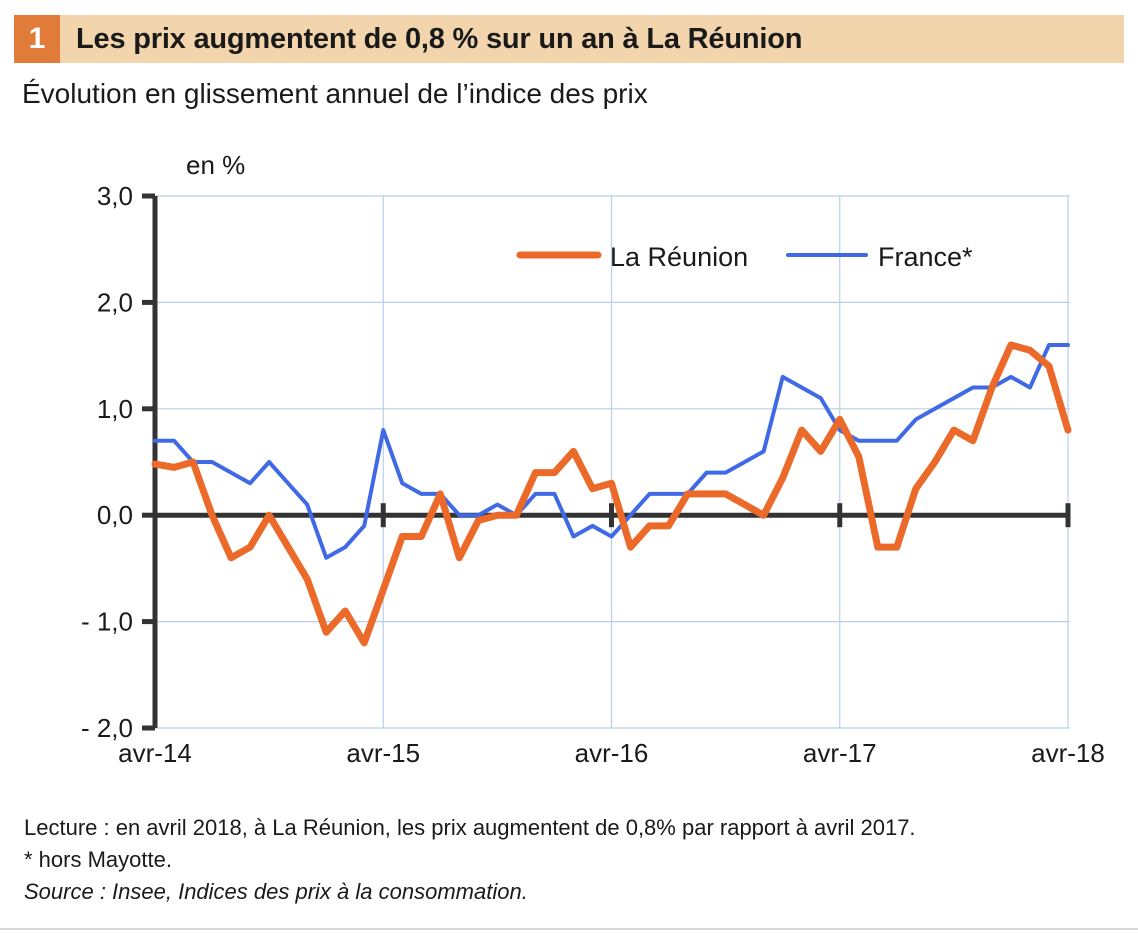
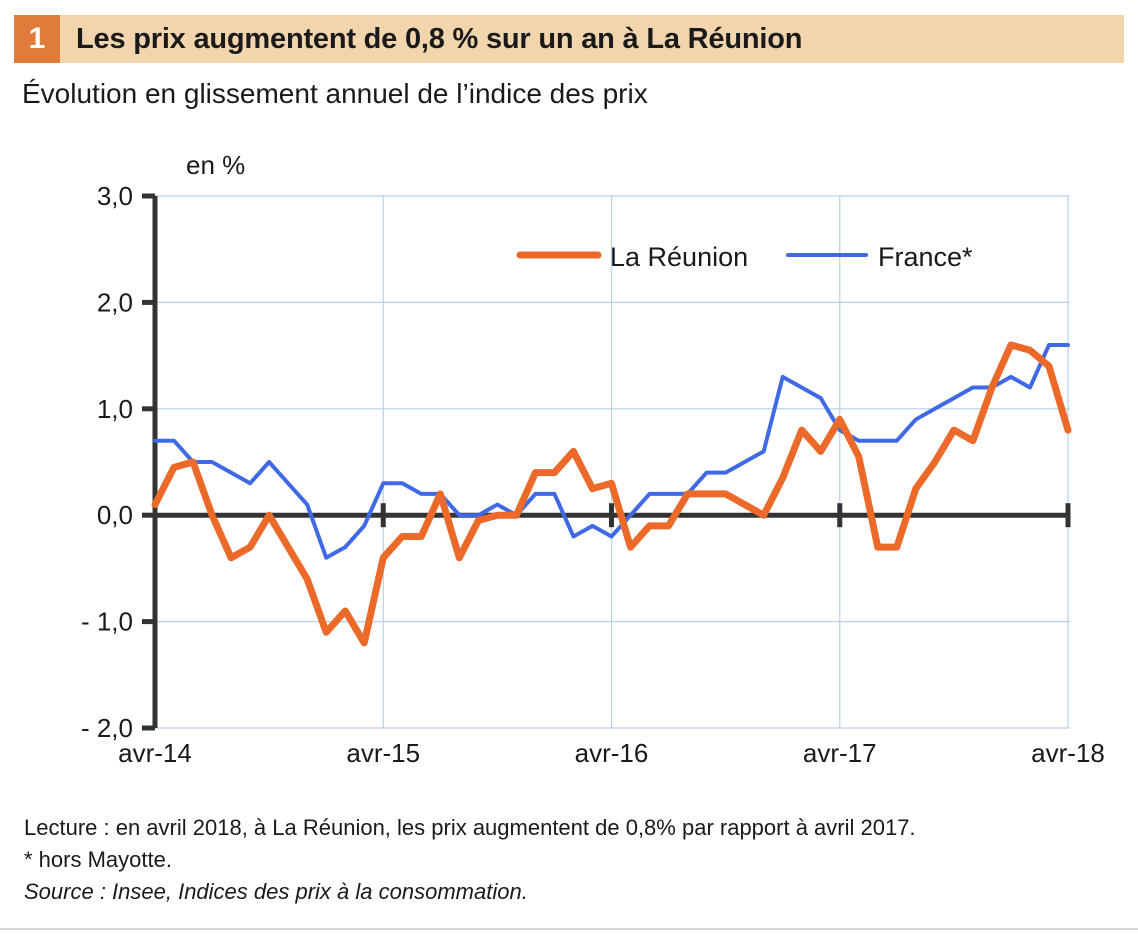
La Réunion/avr-14: 0,48 -> 0,10
La Réunion/avr-15: -0,70 -> -0,40
France*/avr-15: 0,8 -> 0,3
